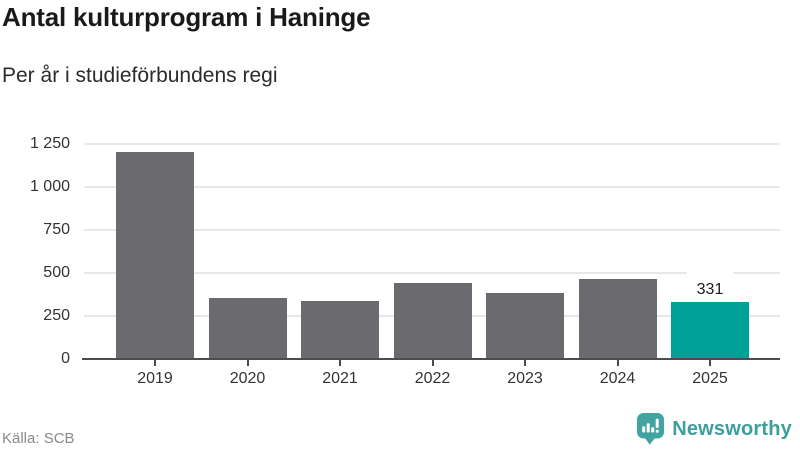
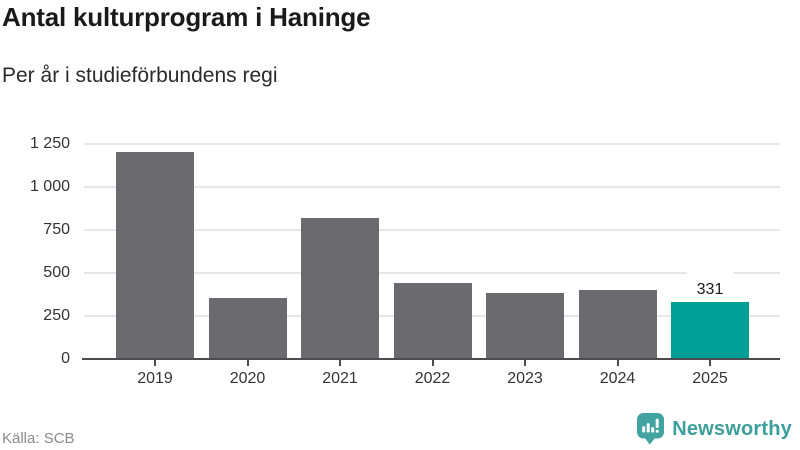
2021: 340 -> 820
2024: 460 -> 400
